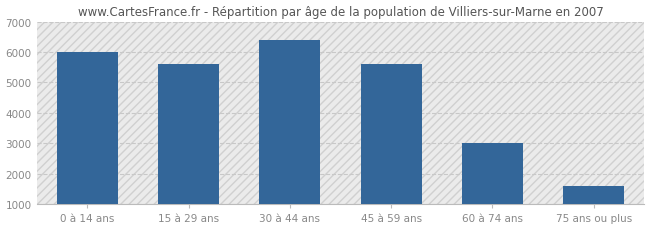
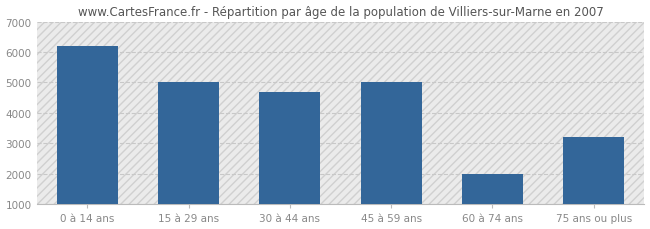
0 à 14 ans: 6000 -> 6200
15 à 29 ans: 5600 -> 5000
30 à 44 ans: 6400 -> 4700
45 à 59 ans: 5600 -> 5000
60 à 74 ans: 3000 -> 2000
75 ans ou plus: 1600 -> 3200
